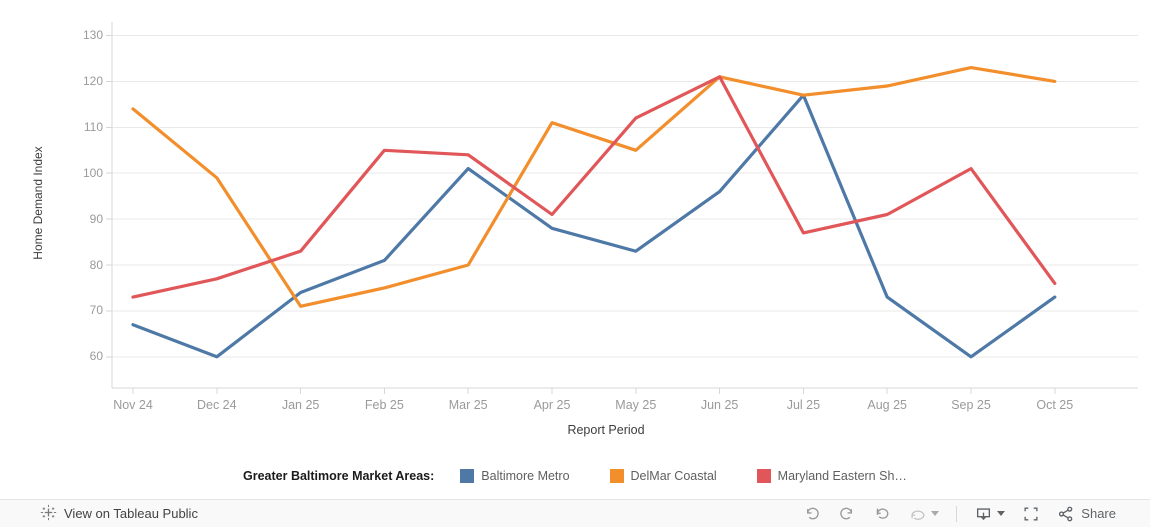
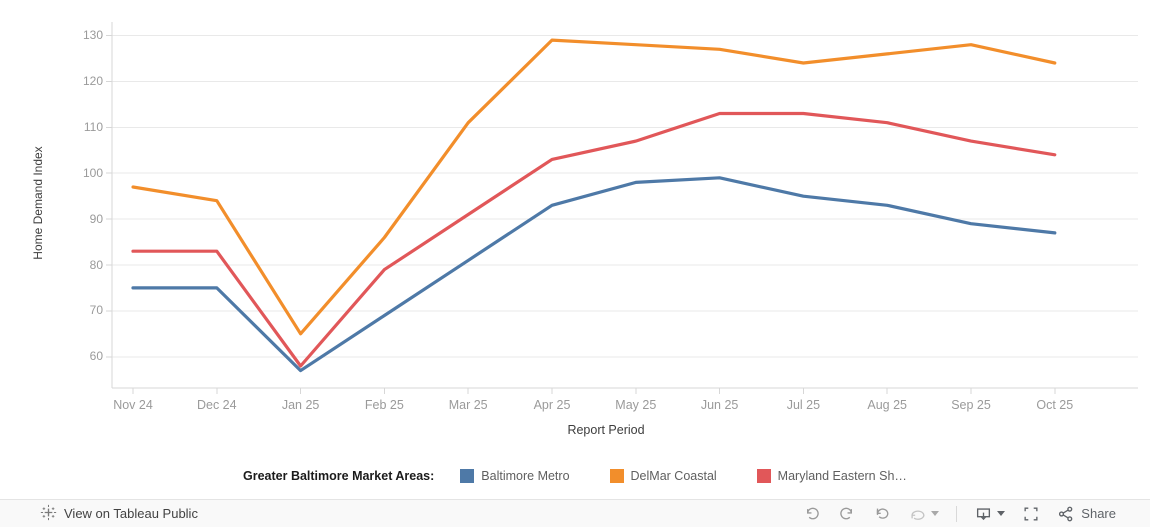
Baltimore Metro/Nov 24: 67 -> 75
DelMar Coastal/Nov 24: 114 -> 97
Maryland Eastern Sh…/Nov 24: 73 -> 83
Baltimore Metro/Dec 24: 60 -> 75
DelMar Coastal/Dec 24: 99 -> 94
Maryland Eastern Sh…/Dec 24: 77 -> 83
Baltimore Metro/Jan 25: 74 -> 57
DelMar Coastal/Jan 25: 71 -> 65
Maryland Eastern Sh…/Jan 25: 83 -> 58
Baltimore Metro/Feb 25: 81 -> 69
DelMar Coastal/Feb 25: 75 -> 86
Maryland Eastern Sh…/Feb 25: 105 -> 79
Baltimore Metro/Mar 25: 101 -> 81
DelMar Coastal/Mar 25: 80 -> 111
Maryland Eastern Sh…/Mar 25: 104 -> 91
Baltimore Metro/Apr 25: 88 -> 93
DelMar Coastal/Apr 25: 111 -> 129
Maryland Eastern Sh…/Apr 25: 91 -> 103
Baltimore Metro/May 25: 83 -> 98
DelMar Coastal/May 25: 105 -> 128
Maryland Eastern Sh…/May 25: 112 -> 107
Baltimore Metro/Jun 25: 96 -> 99
DelMar Coastal/Jun 25: 121 -> 127
Maryland Eastern Sh…/Jun 25: 121 -> 113
Baltimore Metro/Jul 25: 117 -> 95
DelMar Coastal/Jul 25: 117 -> 124
Maryland Eastern Sh…/Jul 25: 87 -> 113
Baltimore Metro/Aug 25: 73 -> 93
DelMar Coastal/Aug 25: 119 -> 126
Maryland Eastern Sh…/Aug 25: 91 -> 111
Baltimore Metro/Sep 25: 60 -> 89
DelMar Coastal/Sep 25: 123 -> 128
Maryland Eastern Sh…/Sep 25: 101 -> 107
Baltimore Metro/Oct 25: 73 -> 87
DelMar Coastal/Oct 25: 120 -> 124
Maryland Eastern Sh…/Oct 25: 76 -> 104
